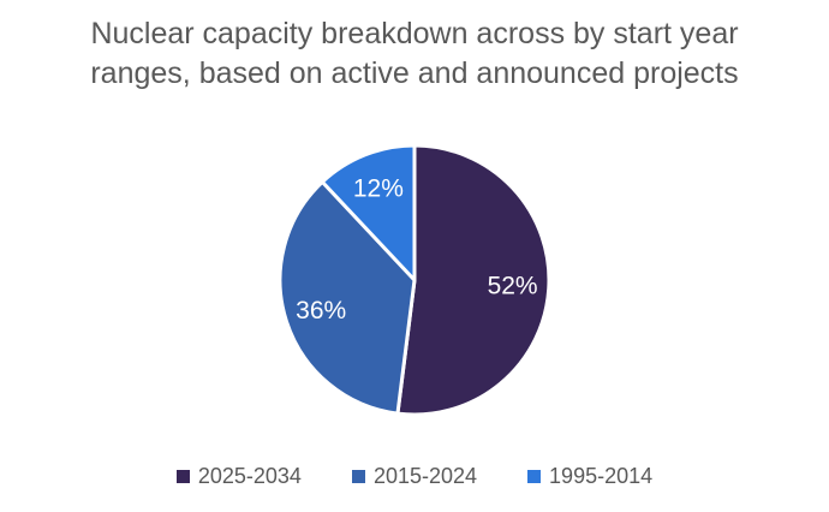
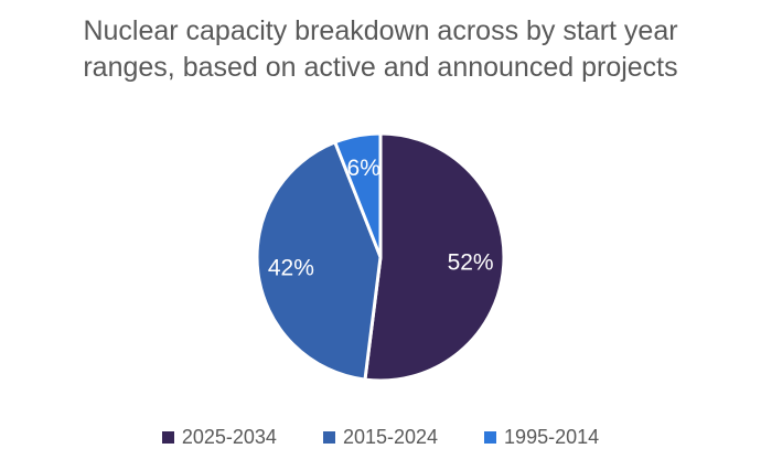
2015-2024: 36% -> 42%
1995-2014: 12% -> 6%
